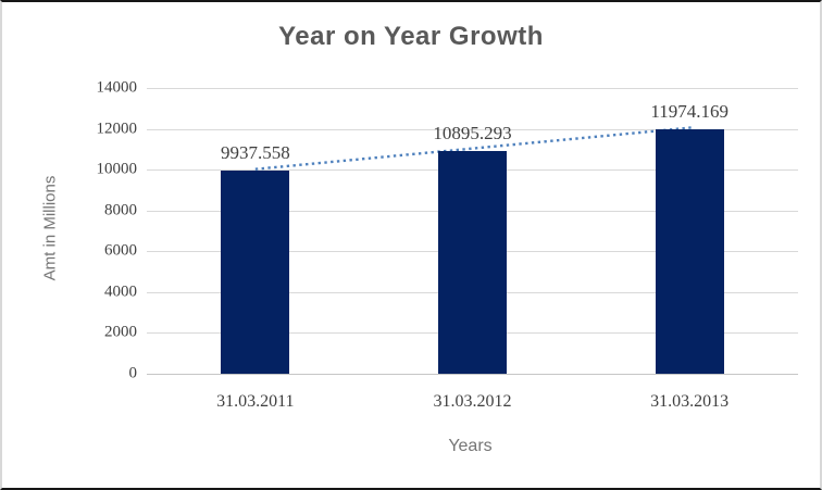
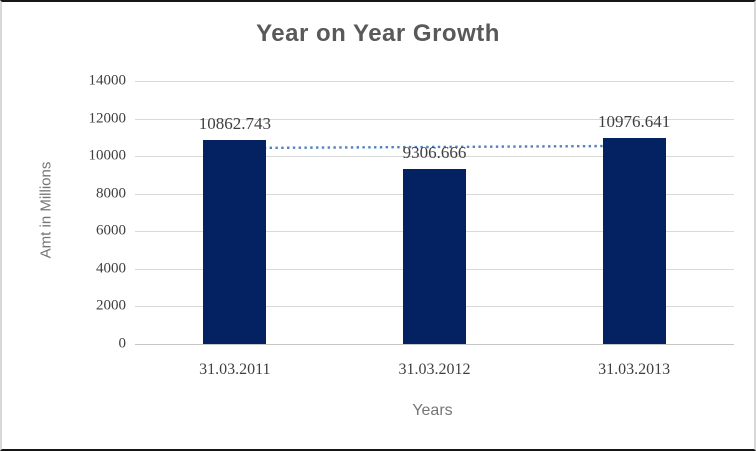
31.03.2011: 9937.558 -> 10862.743
31.03.2012: 10895.293 -> 9306.666
31.03.2013: 11974.169 -> 10976.641
